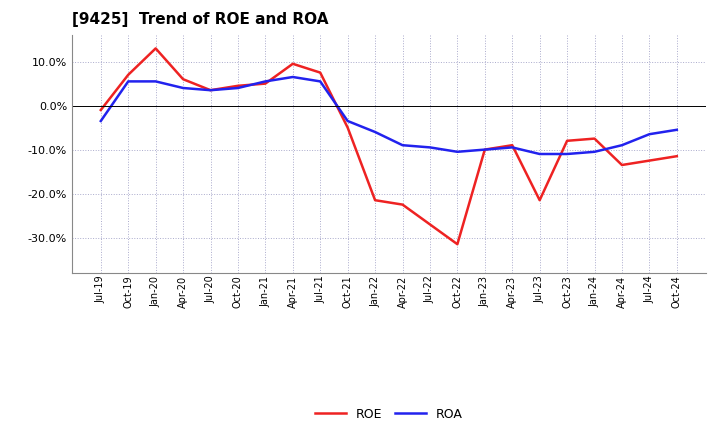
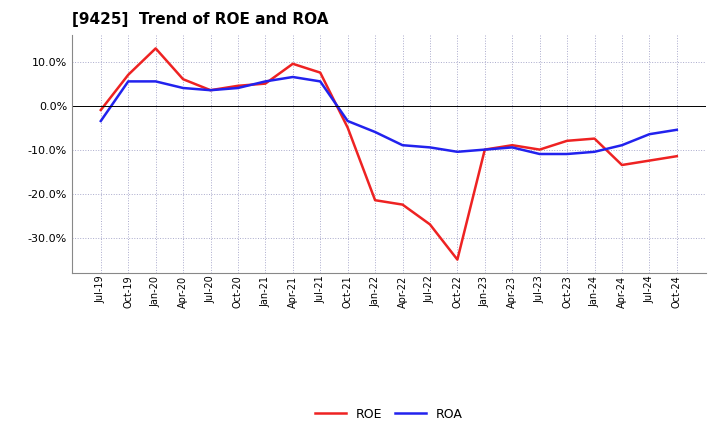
ROE/Oct-22: -31.5% -> -35.0%
ROE/Jul-23: -21.5% -> -10.0%
